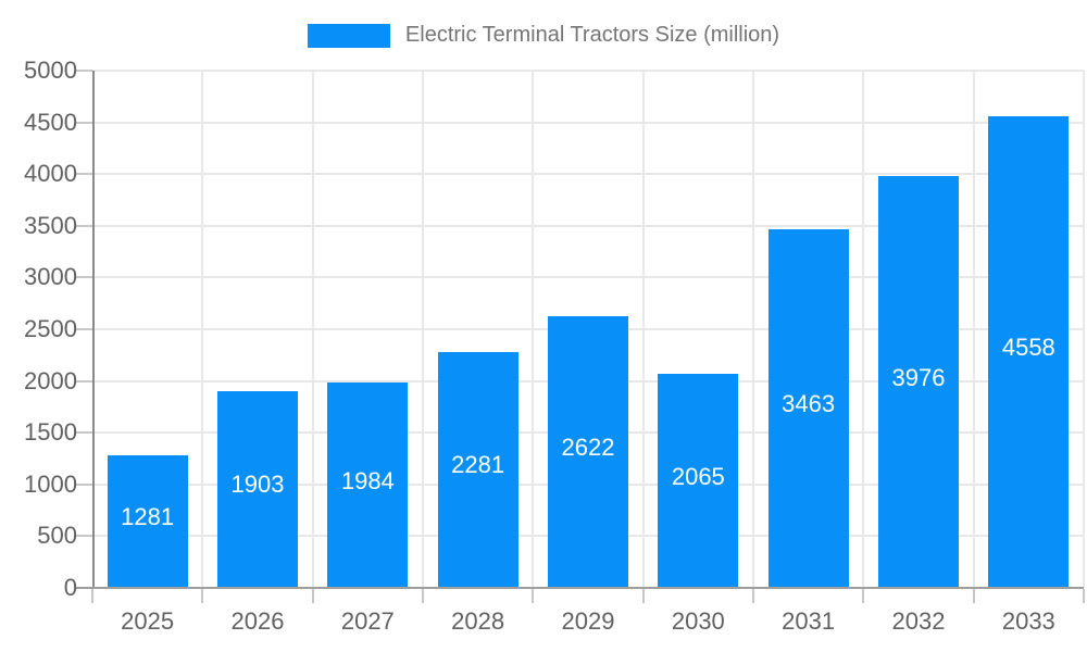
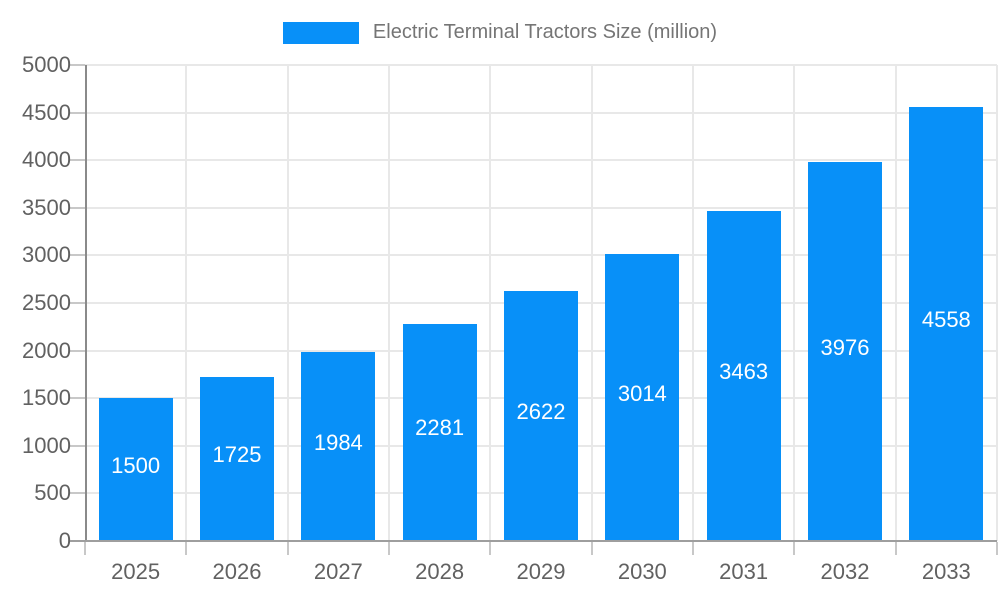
2025: 1281 -> 1500
2026: 1903 -> 1725
2030: 2065 -> 3014
